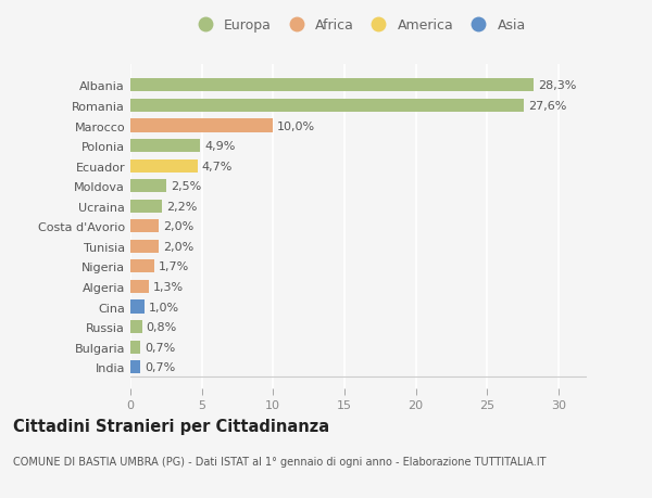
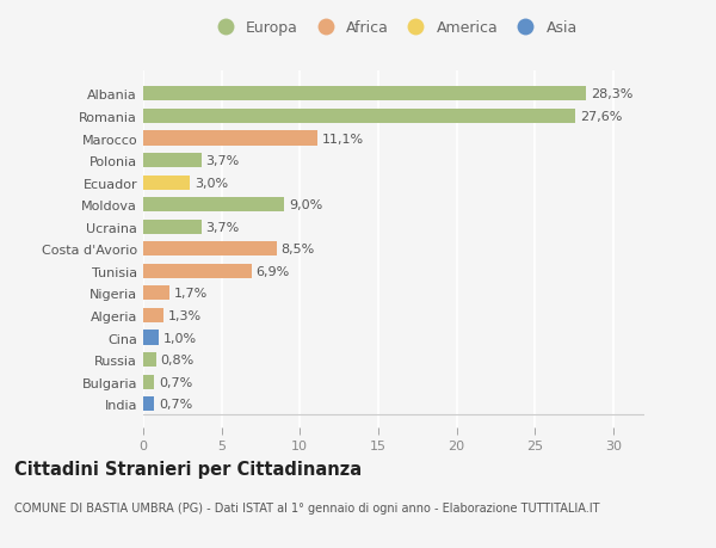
Marocco: 10,0% -> 11,1%
Polonia: 4,9% -> 3,7%
Ecuador: 4,7% -> 3,0%
Moldova: 2,5% -> 9,0%
Ucraina: 2,2% -> 3,7%
Costa d'Avorio: 2,0% -> 8,5%
Tunisia: 2,0% -> 6,9%
